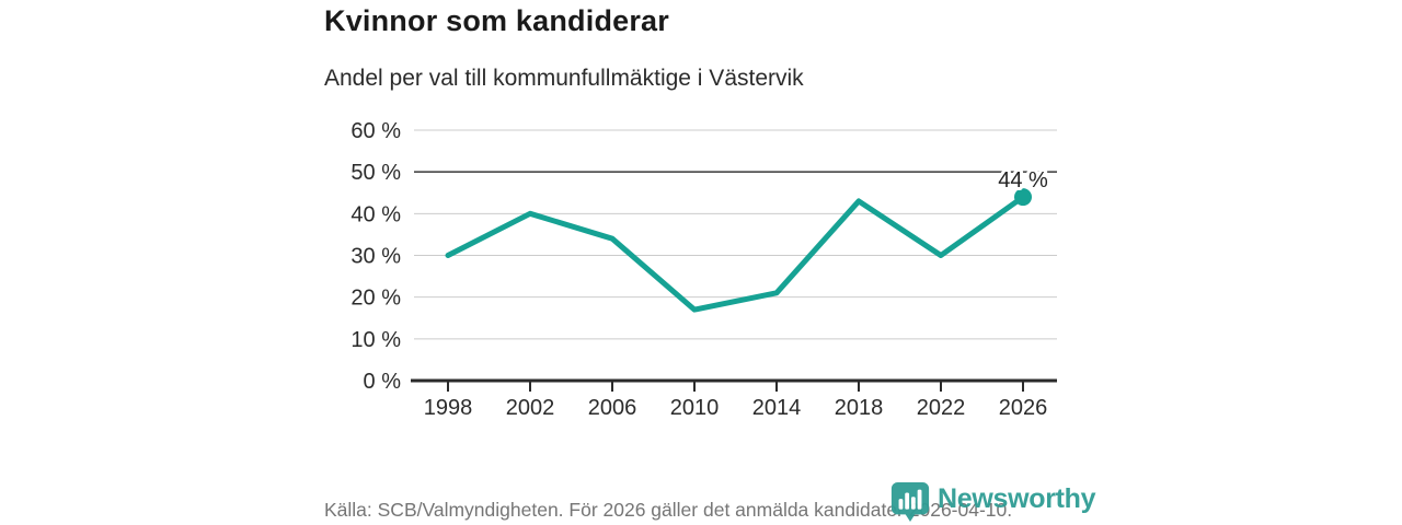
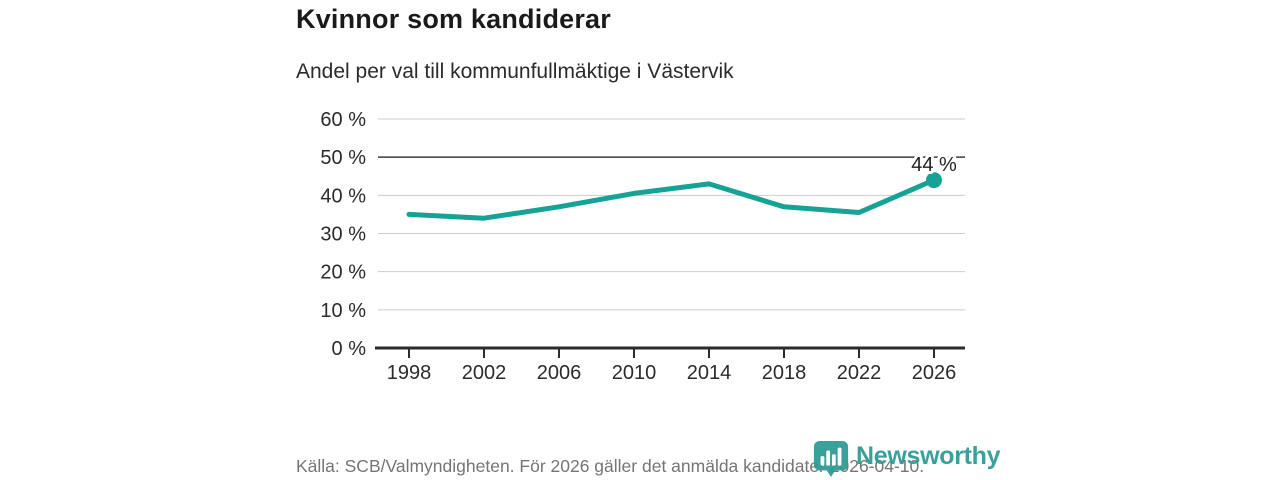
1998: 30% -> 35%
2002: 40% -> 34%
2006: 34% -> 37%
2010: 17% -> 40%
2014: 21% -> 43%
2018: 43% -> 37%
2022: 30% -> 36%
